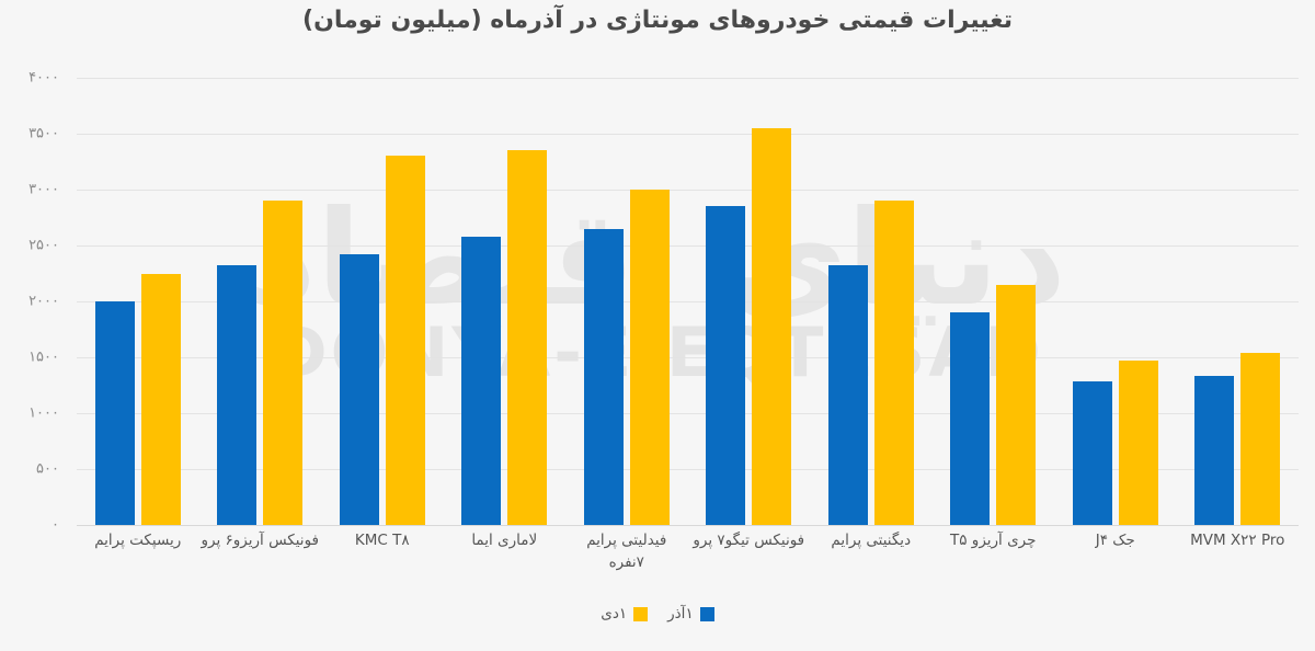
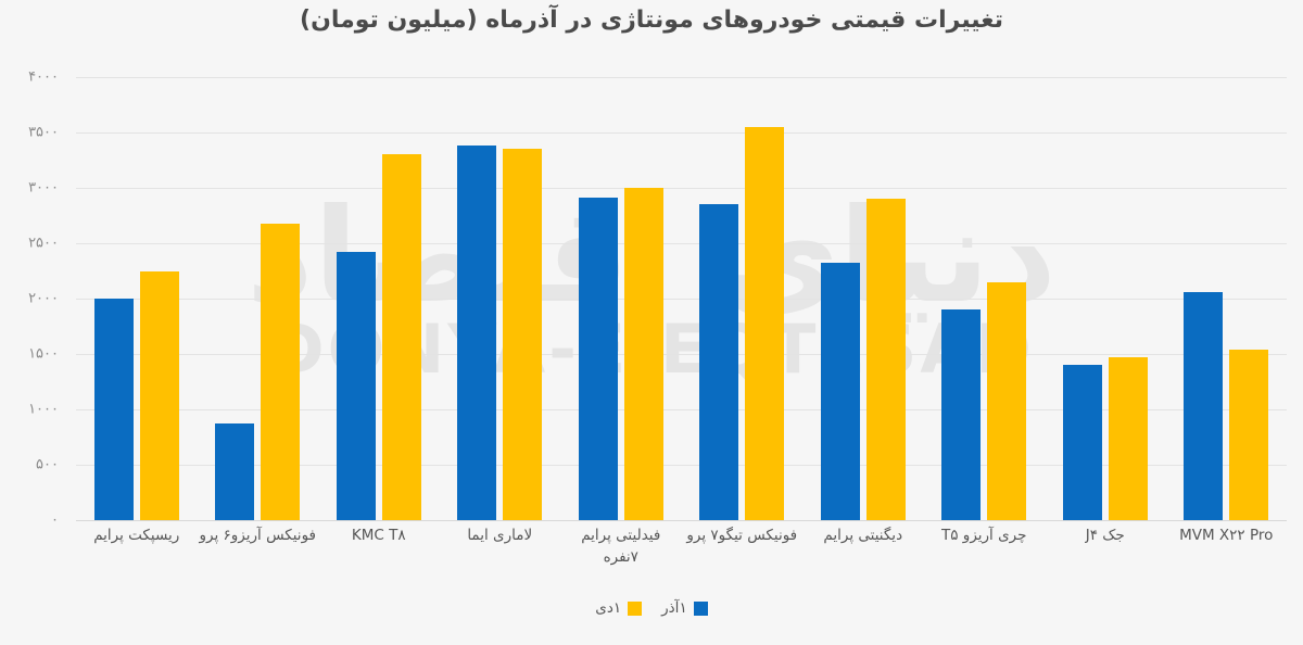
۱آذر/MVM X۲۲ Pro: 1330 -> 2060
۱آذر/جک J۴: 1280 -> 1400
۱آذر/فیدلیتی پرایم ۷نفره: 2650 -> 2910
۱آذر/لاماری ایما: 2580 -> 3380
۱آذر/فونیکس آریزو۶ پرو: 2320 -> 870
۱دی/فونیکس آریزو۶ پرو: 2900 -> 2680
